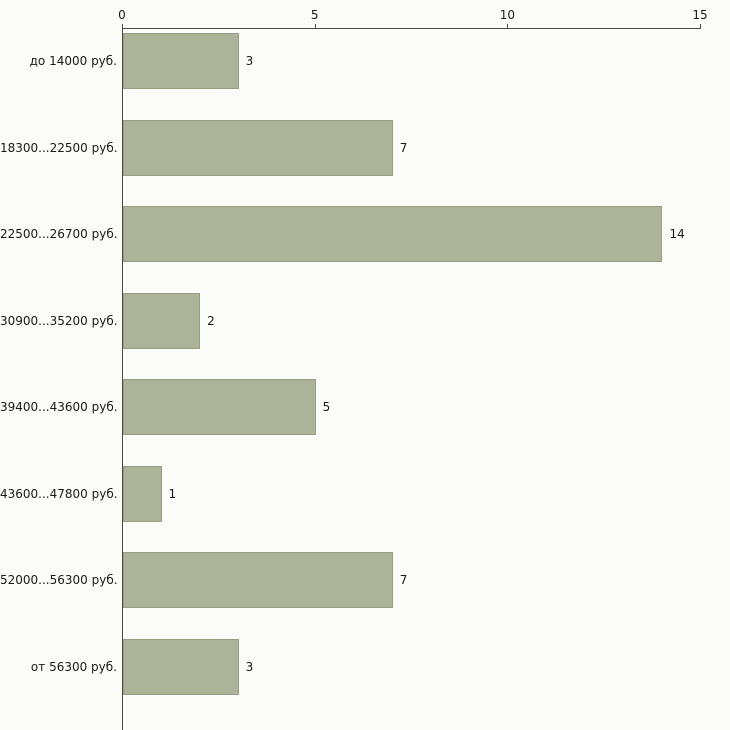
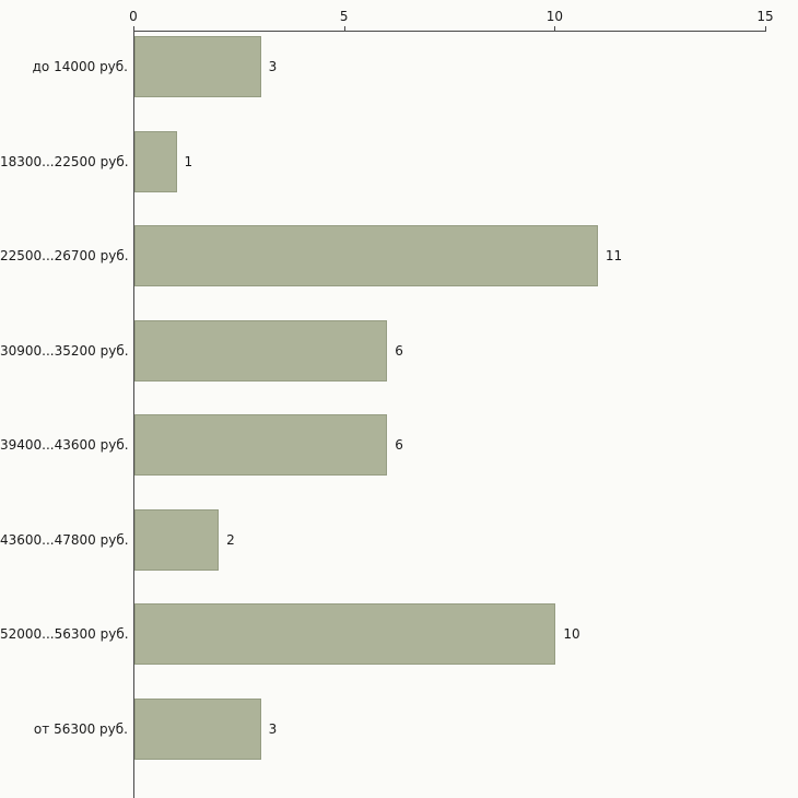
18300...22500 руб.: 7 -> 1
22500...26700 руб.: 14 -> 11
30900...35200 руб.: 2 -> 6
39400...43600 руб.: 5 -> 6
43600...47800 руб.: 1 -> 2
52000...56300 руб.: 7 -> 10
